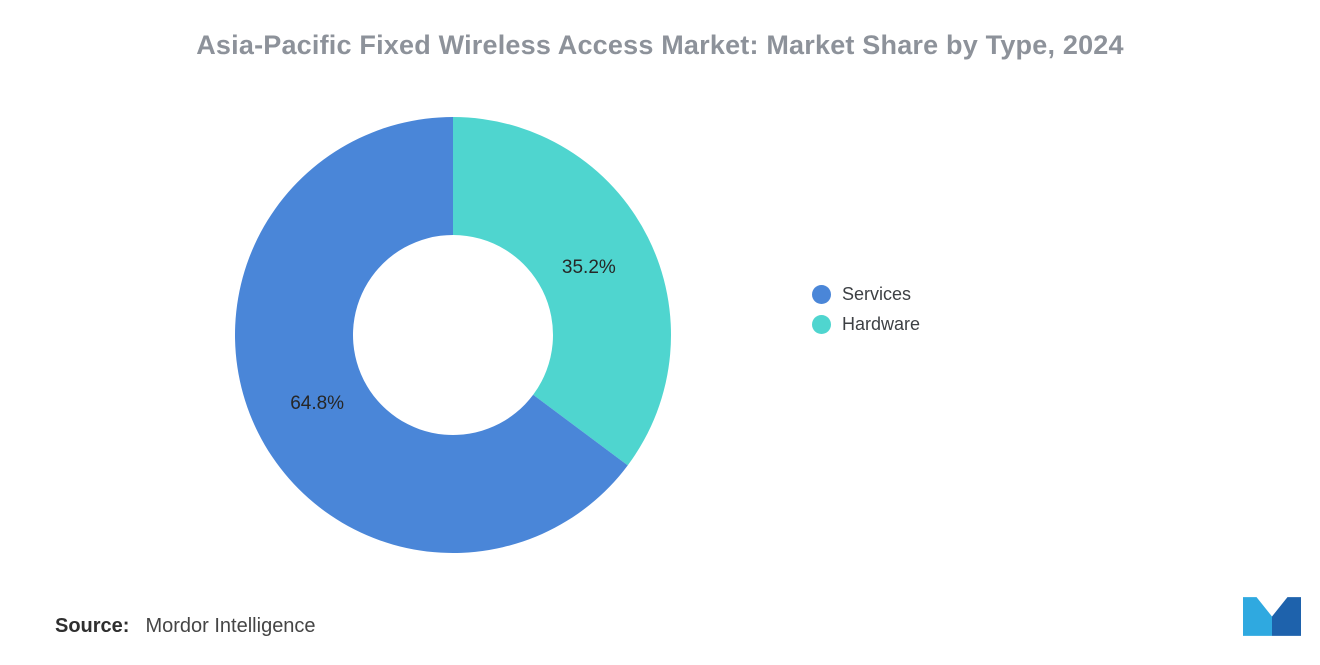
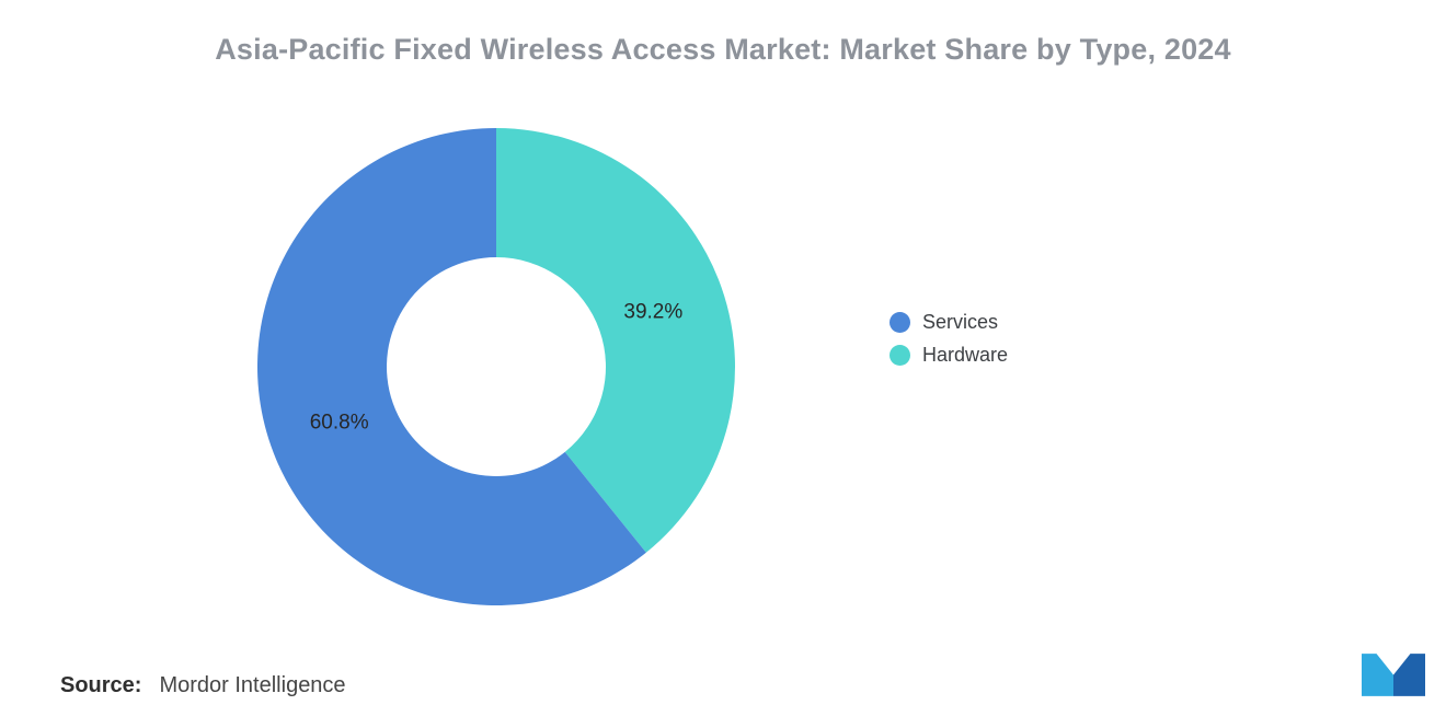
Services: 64.8% -> 60.8%
Hardware: 35.2% -> 39.2%
